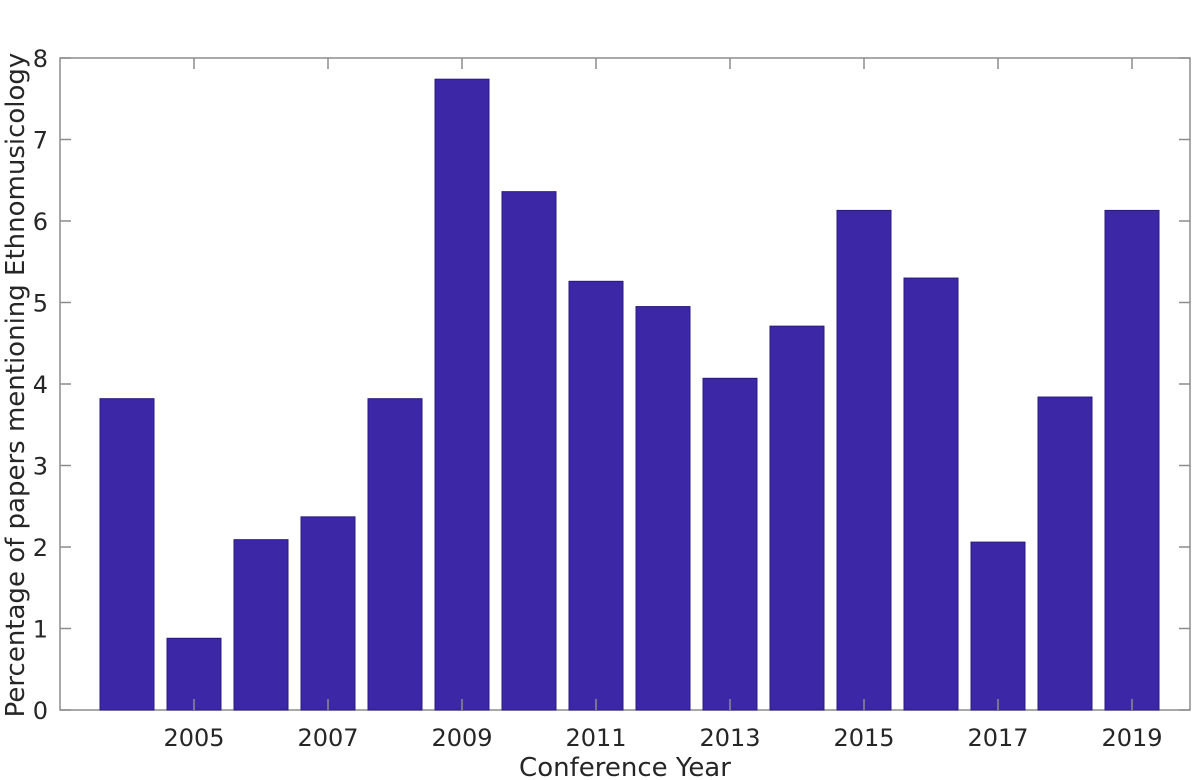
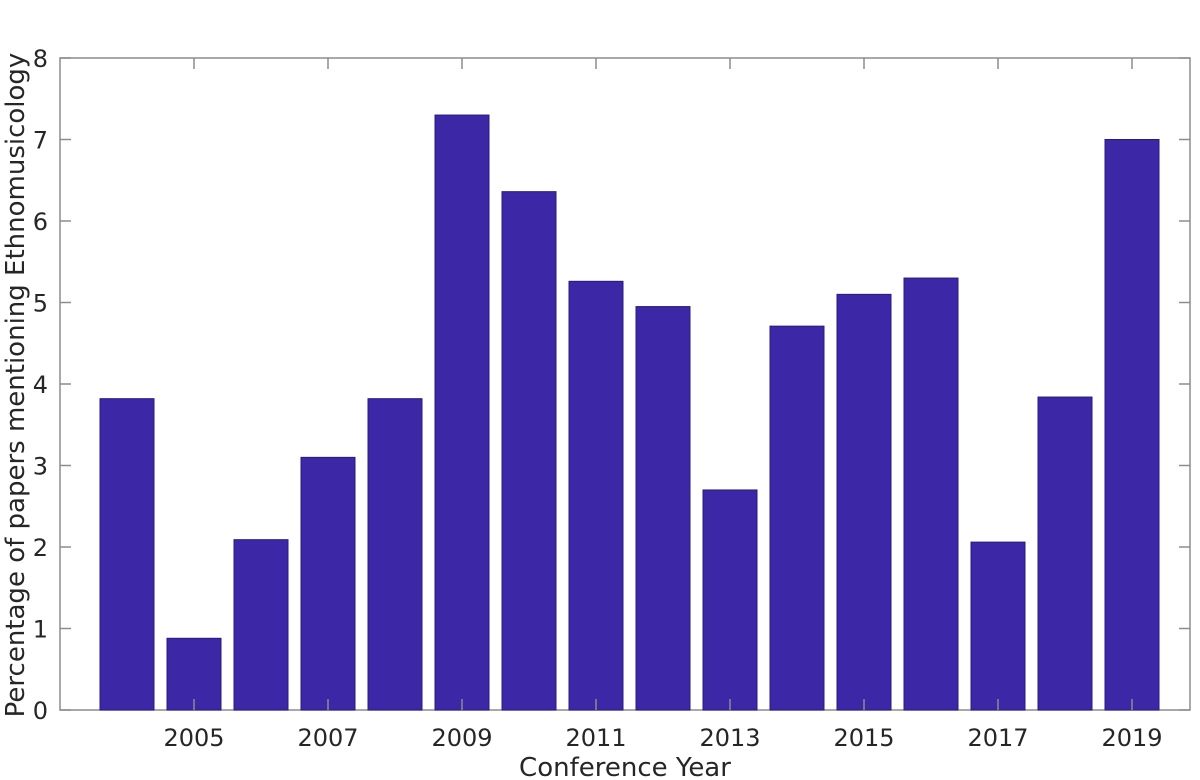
2007: 2.4 -> 3.1
2009: 7.7 -> 7.3
2013: 4.1 -> 2.7
2015: 6.1 -> 5.1
2019: 6.1 -> 7.0
